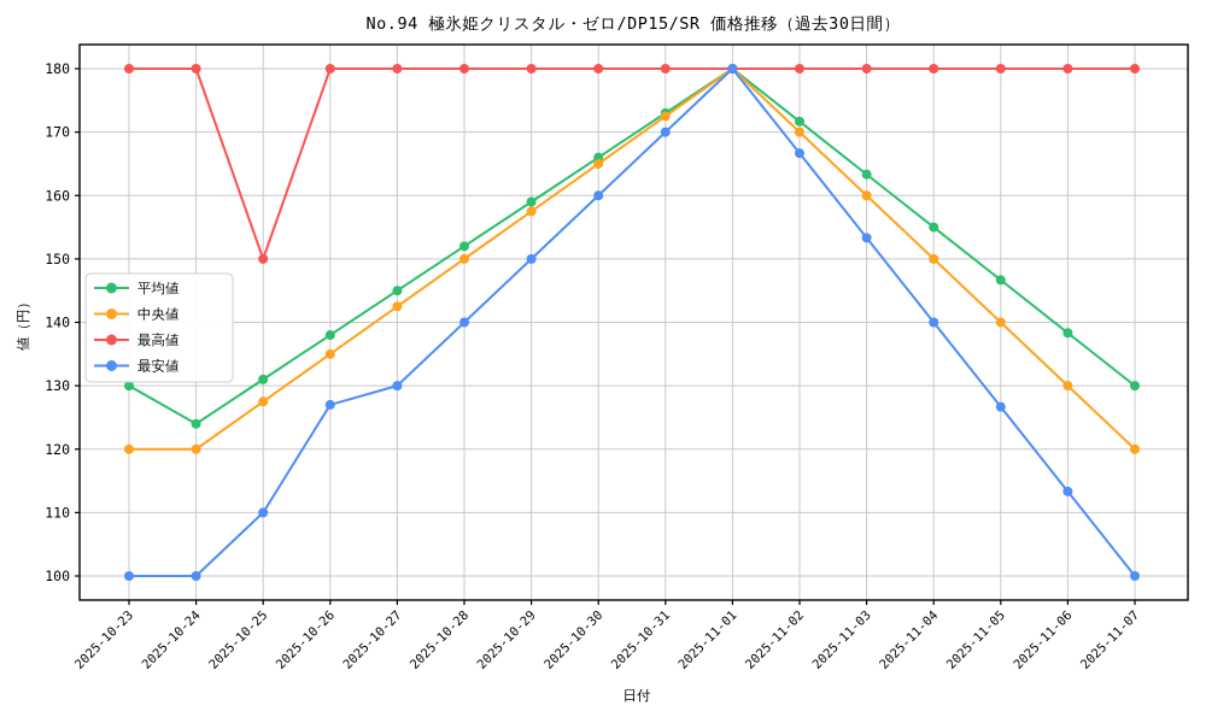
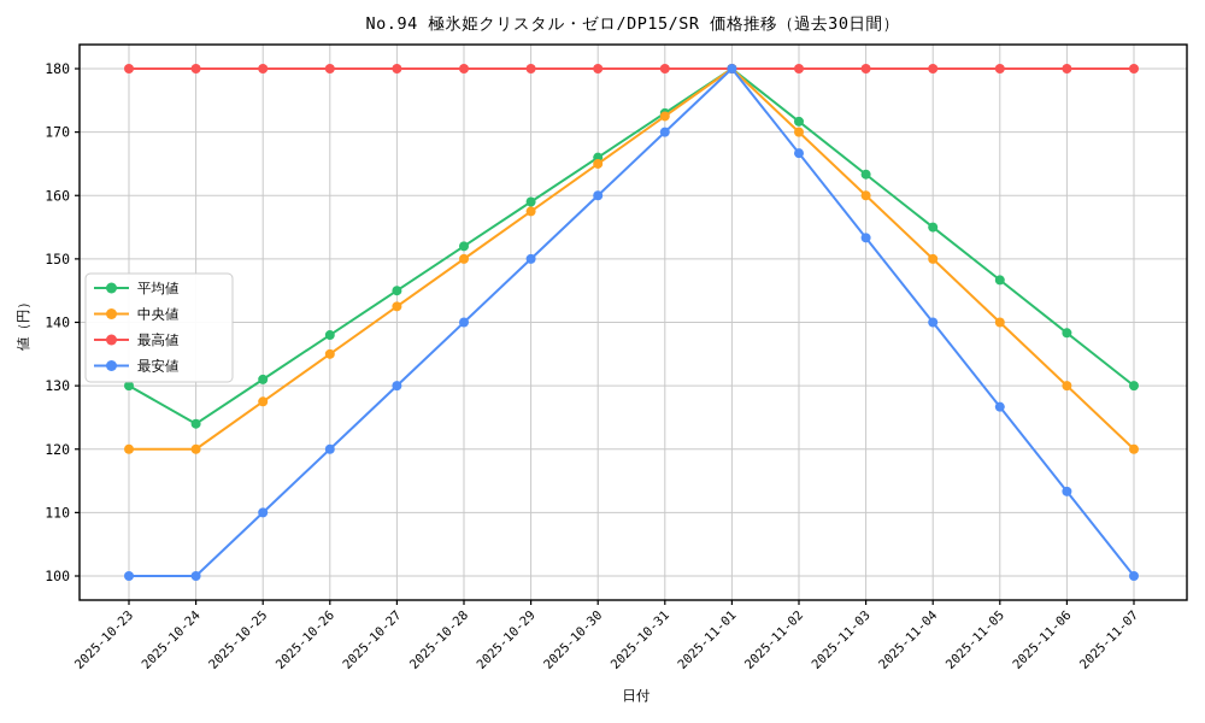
最高値/2025-10-25: 150 -> 180
最安値/2025-10-26: 127 -> 120
